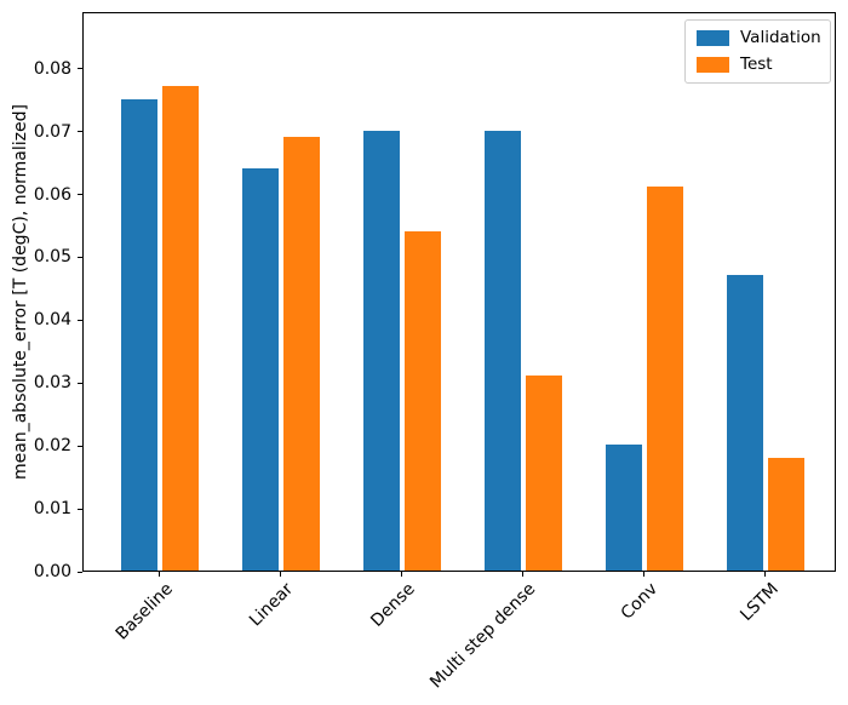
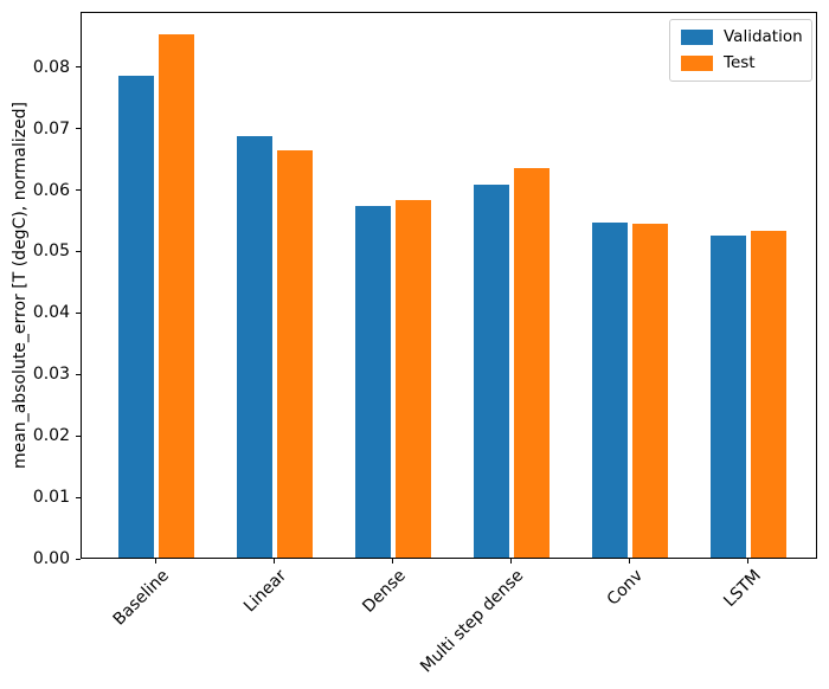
Validation/Baseline: 0.075 -> 0.079
Test/Baseline: 0.077 -> 0.085
Validation/Linear: 0.064 -> 0.069
Test/Linear: 0.069 -> 0.066
Validation/Dense: 0.070 -> 0.057
Test/Dense: 0.054 -> 0.058
Validation/Multi step dense: 0.070 -> 0.061
Test/Multi step dense: 0.031 -> 0.063
Validation/Conv: 0.020 -> 0.054
Test/Conv: 0.061 -> 0.054
Validation/LSTM: 0.047 -> 0.052
Test/LSTM: 0.018 -> 0.053
